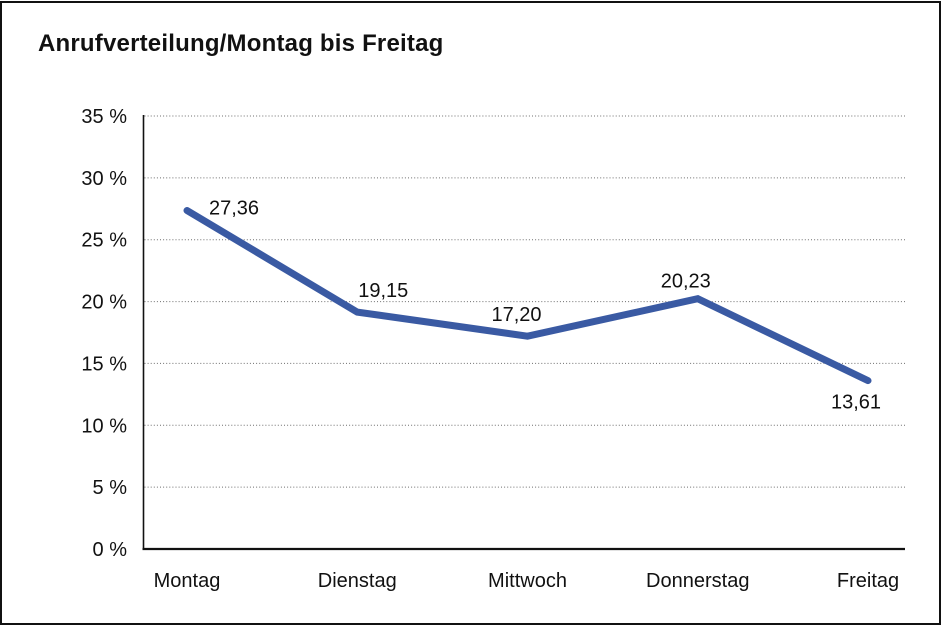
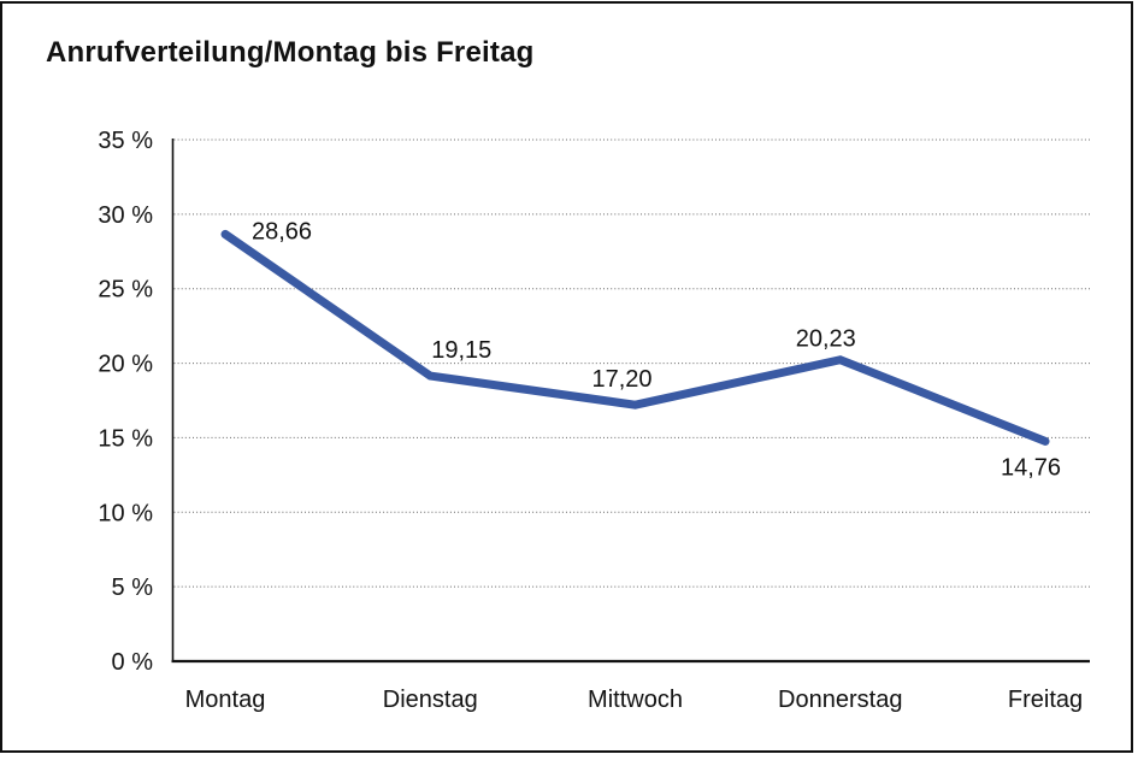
Montag: 27,36 -> 28,66
Freitag: 13,61 -> 14,76
